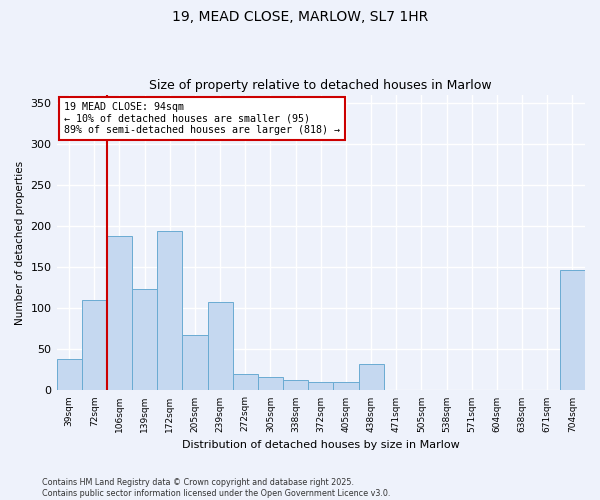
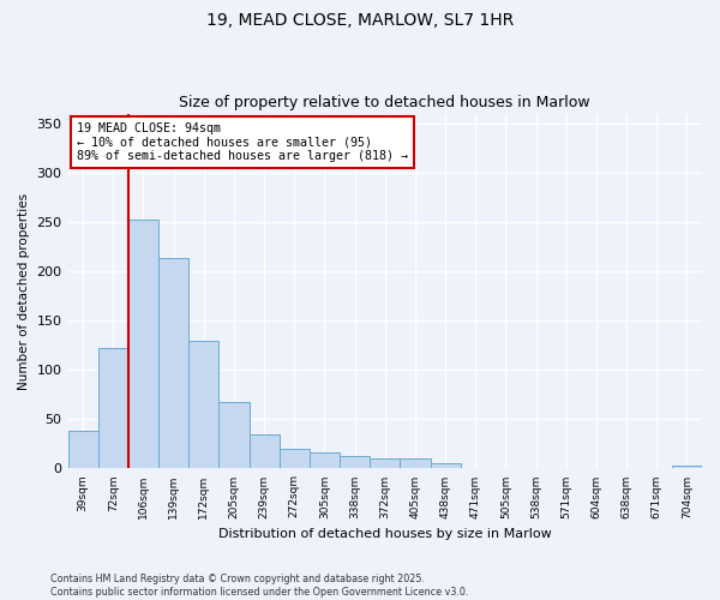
72sqm: 110 -> 122
106sqm: 188 -> 252
139sqm: 124 -> 213
172sqm: 194 -> 129
239sqm: 108 -> 34
438sqm: 32 -> 5
704sqm: 146 -> 3
